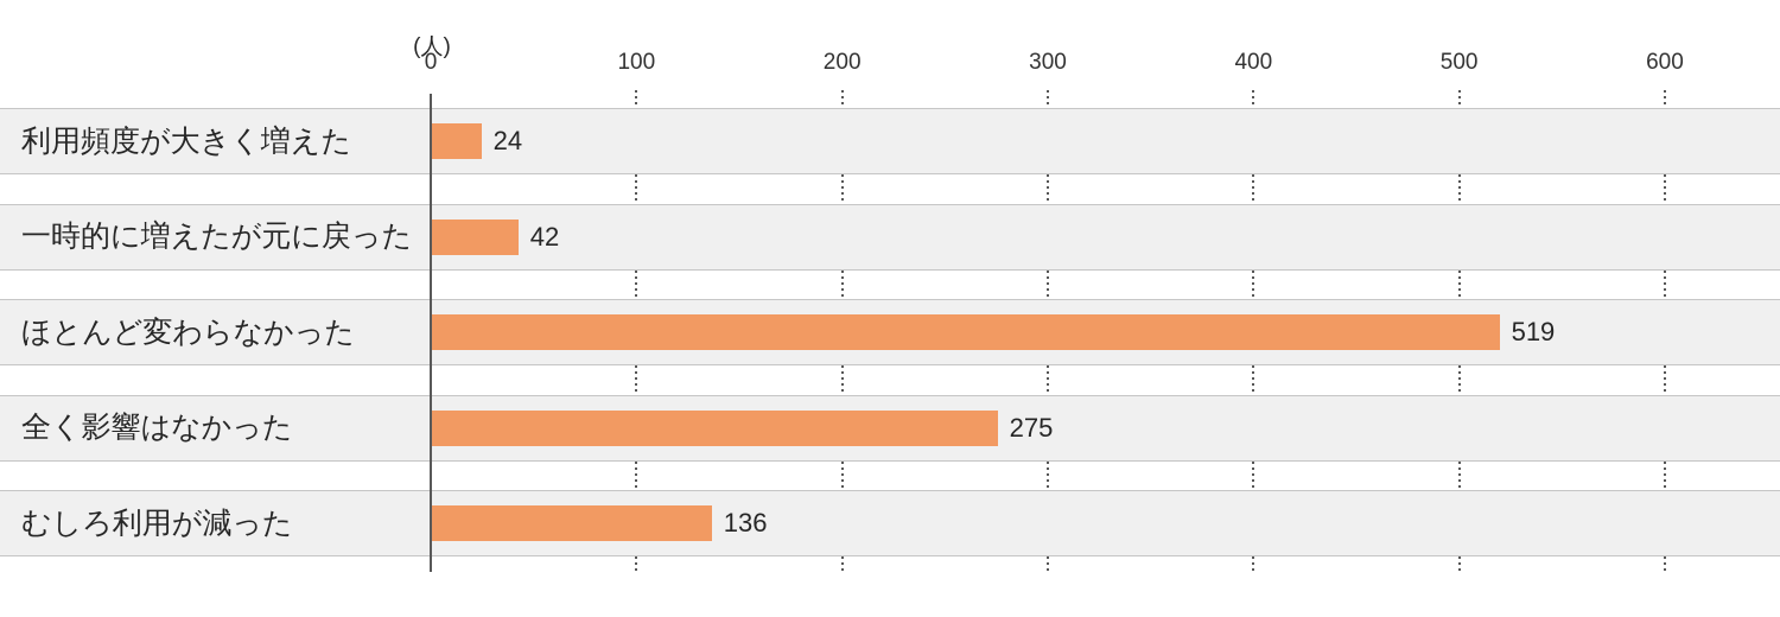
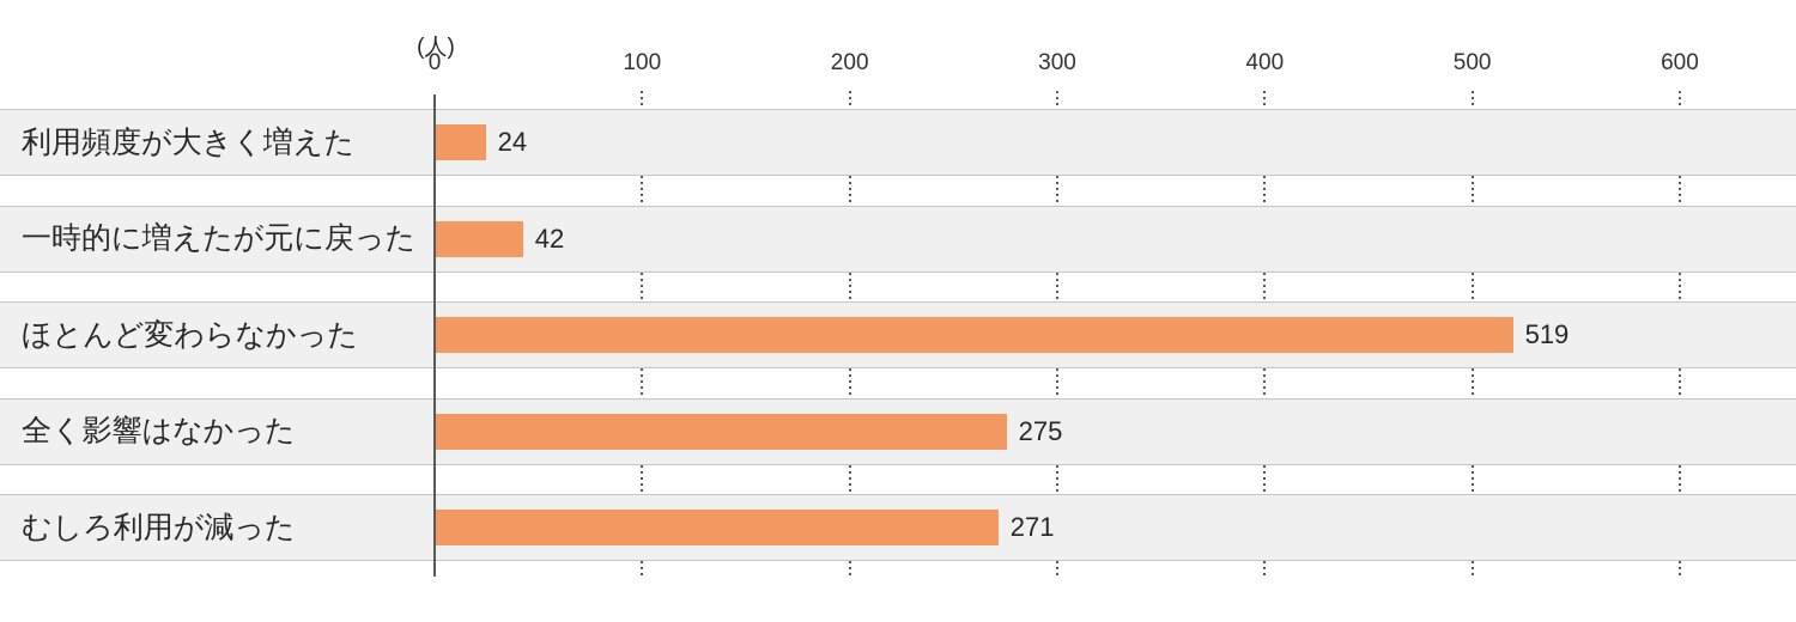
むしろ利用が減った: 136 -> 271
